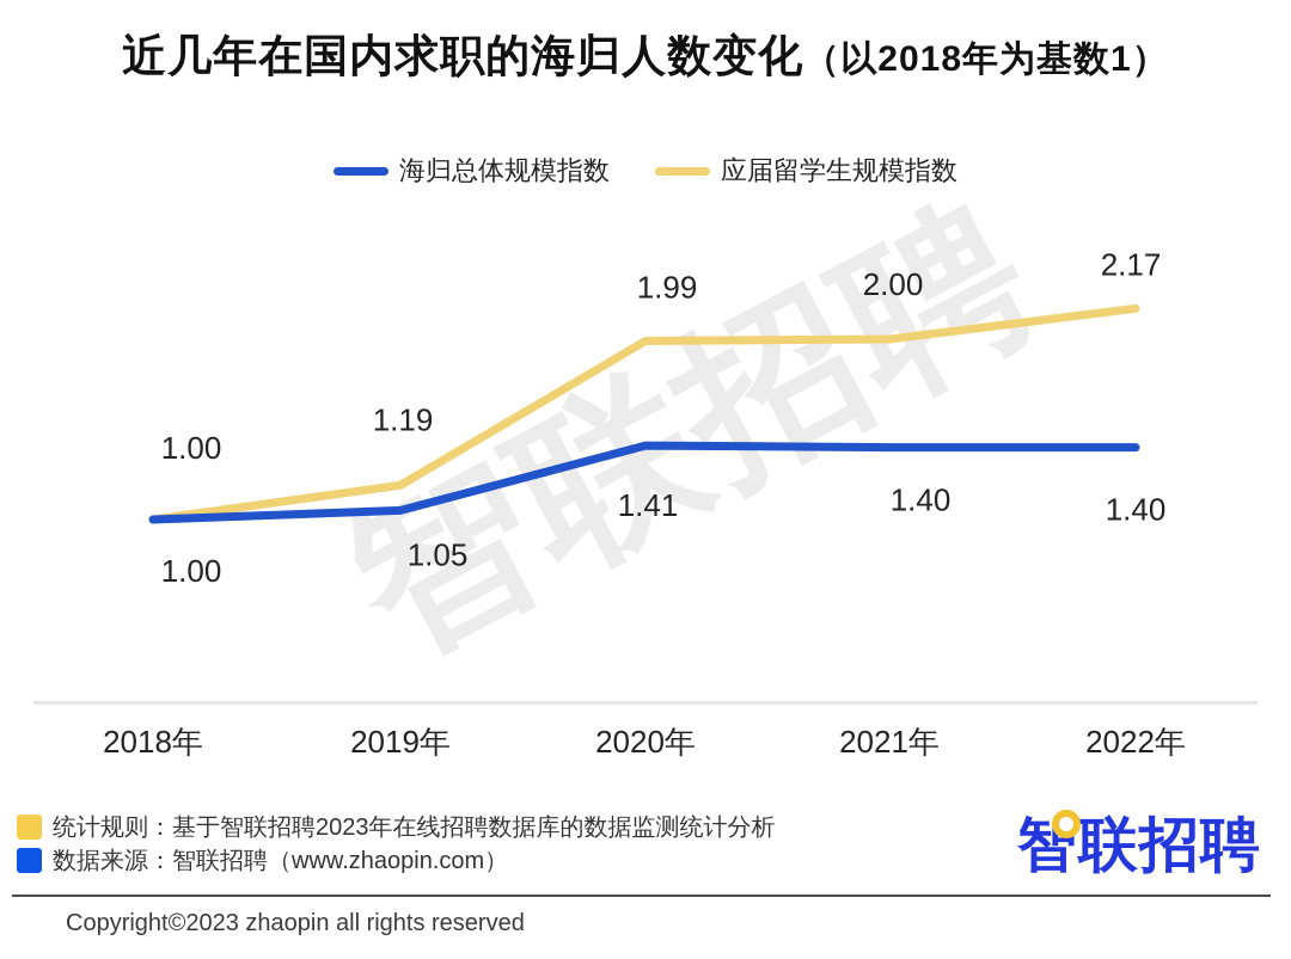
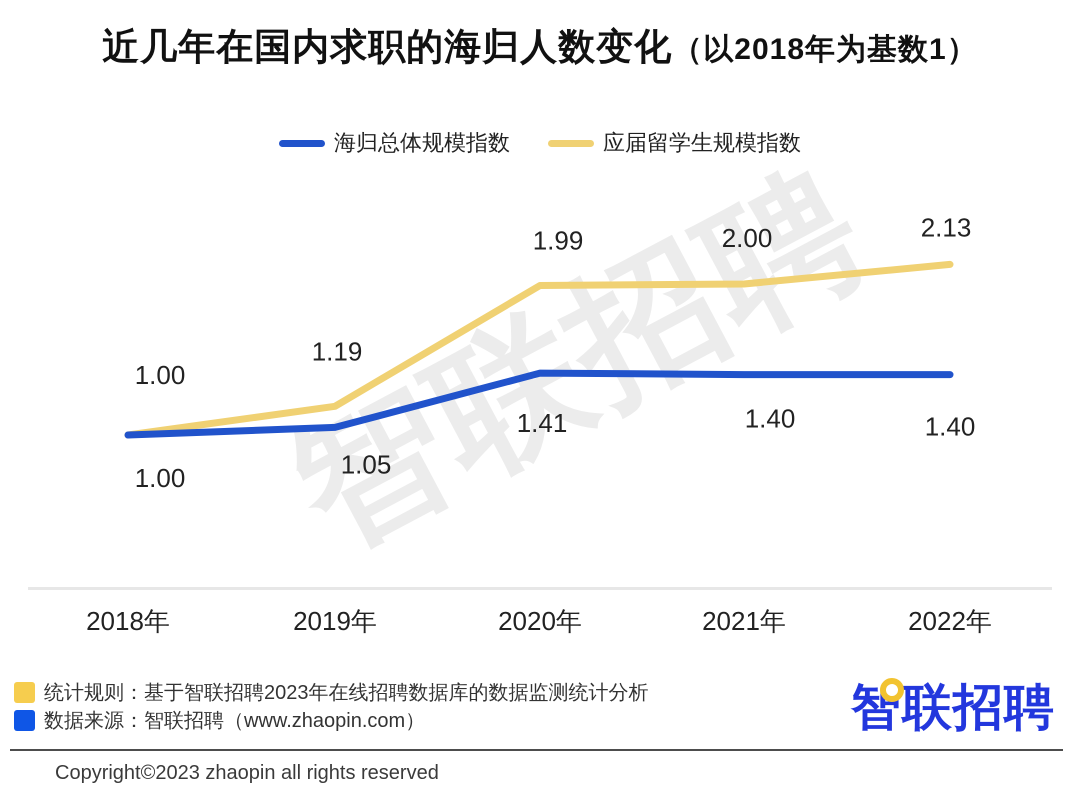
应届留学生规模指数/2022年: 2.17 -> 2.13
